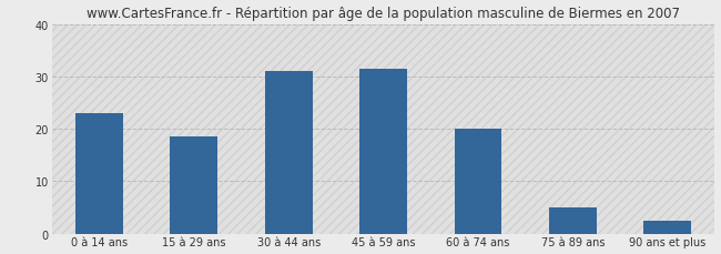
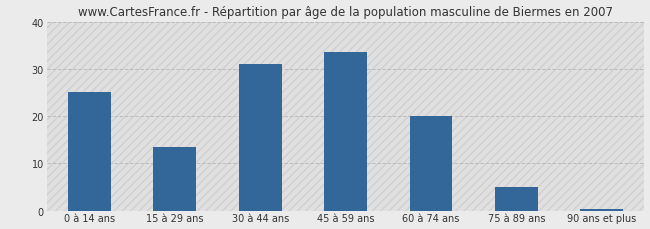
0 à 14 ans: 23.0 -> 25.0
15 à 29 ans: 18.5 -> 13.5
45 à 59 ans: 31.5 -> 33.5
90 ans et plus: 2.5 -> 0.4
